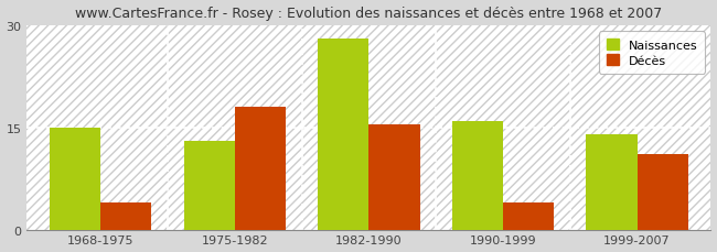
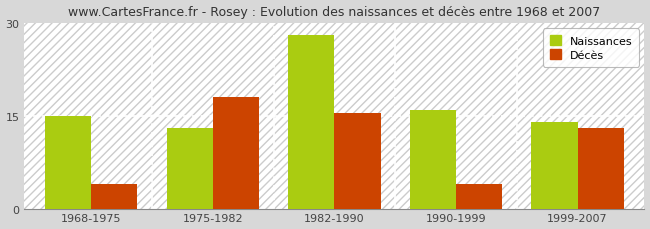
Décès/1999-2007: 11.0 -> 13.0
